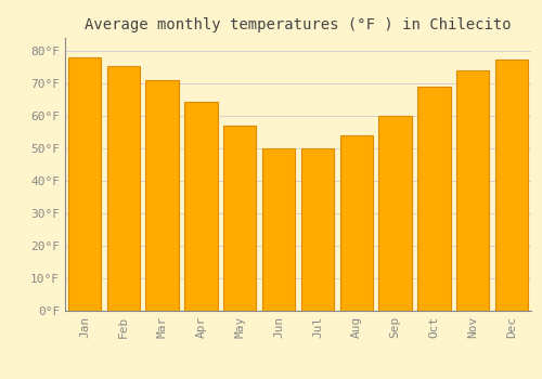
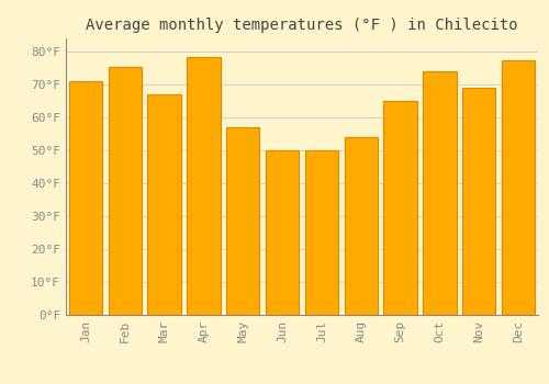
Jan: 78.0°F -> 71.0°F
Mar: 71.0°F -> 67.0°F
Apr: 64.5°F -> 78.5°F
Sep: 60.0°F -> 65.0°F
Oct: 69.0°F -> 74.0°F
Nov: 74.0°F -> 69.0°F
